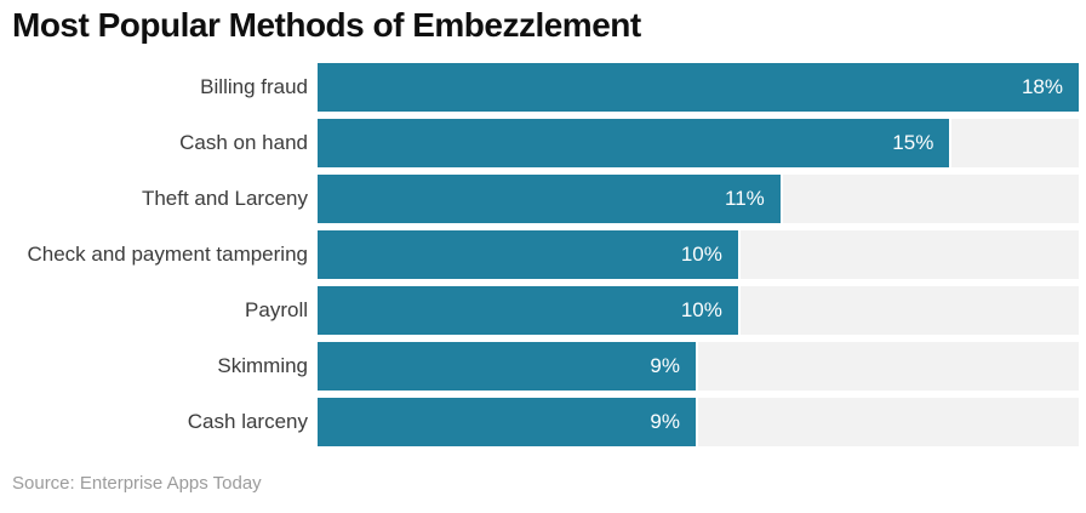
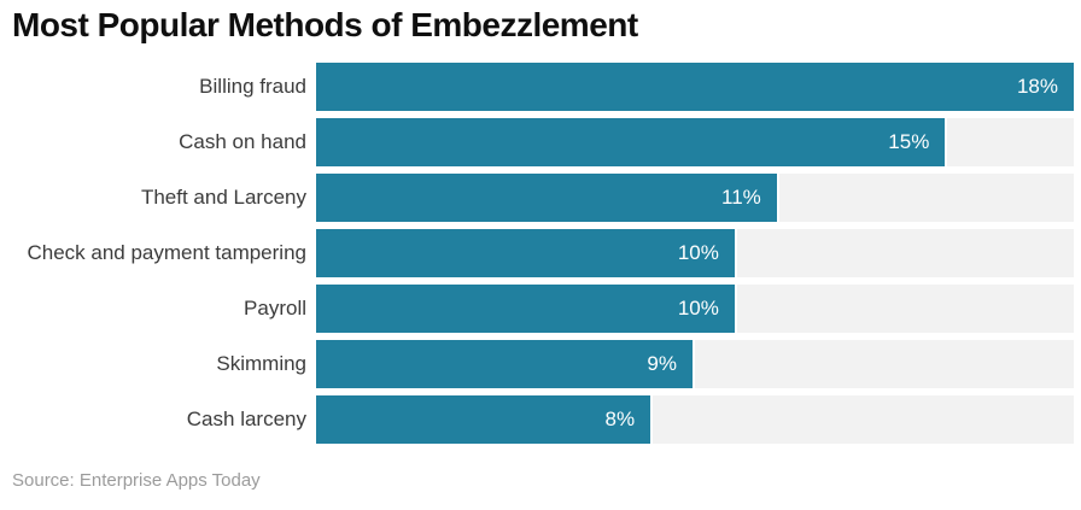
Cash larceny: 9% -> 8%
